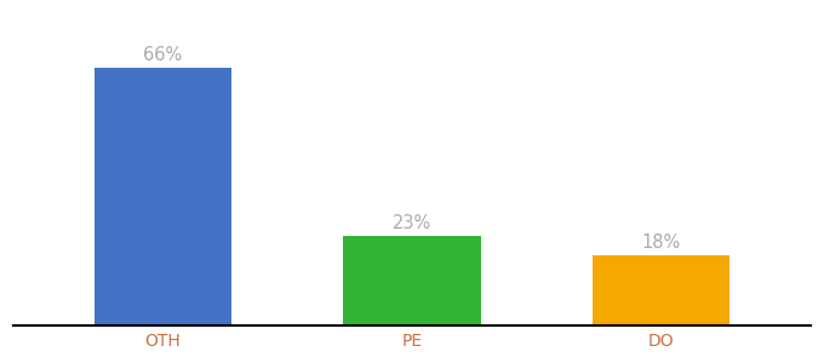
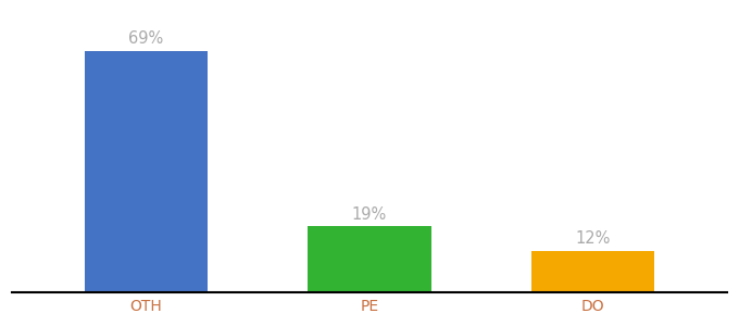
OTH: 66% -> 69%
PE: 23% -> 19%
DO: 18% -> 12%
